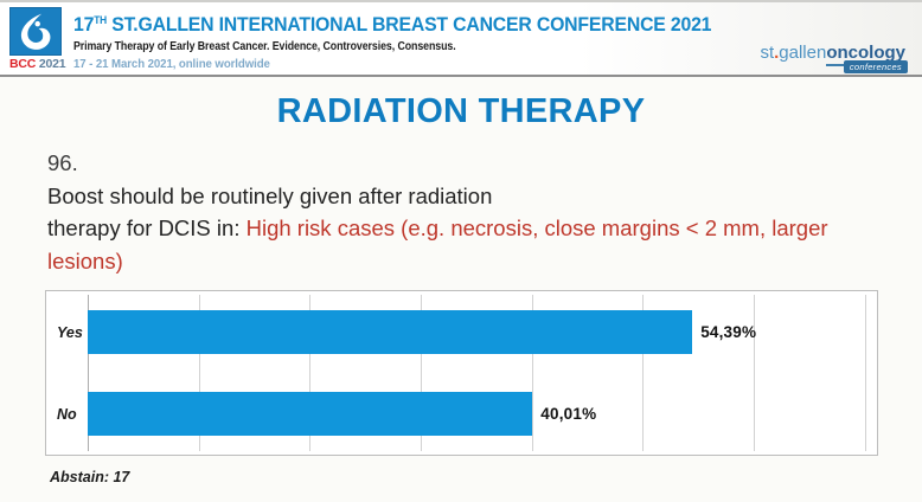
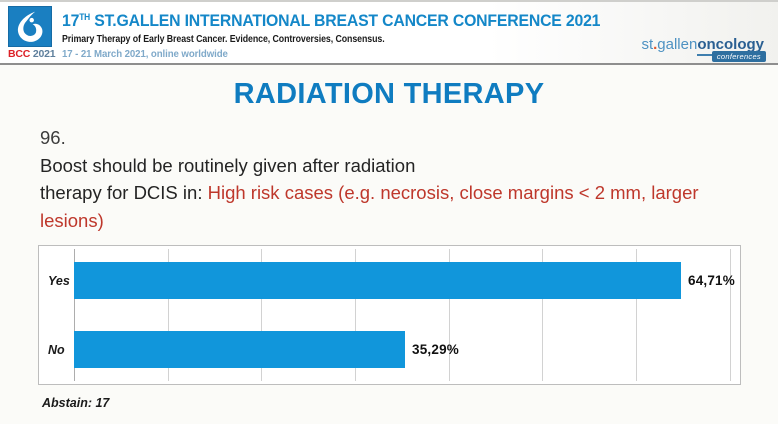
Yes: 54,39% -> 64,71%
No: 40,01% -> 35,29%
